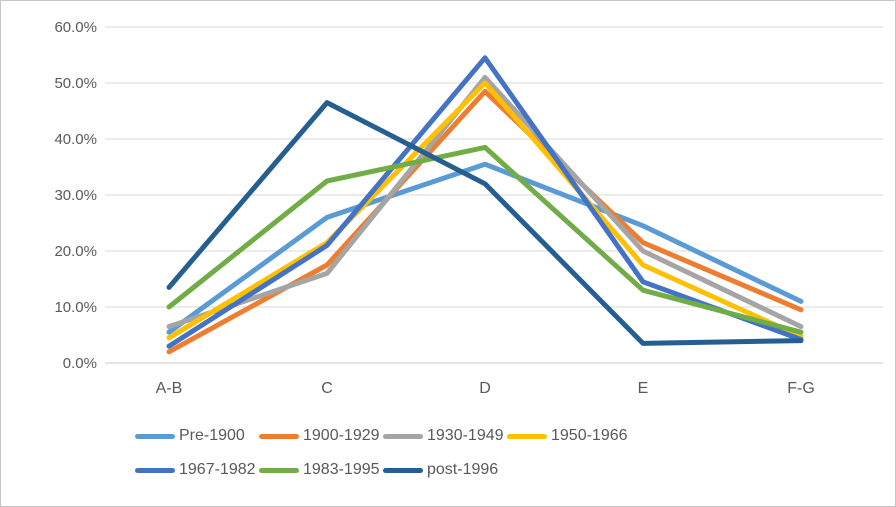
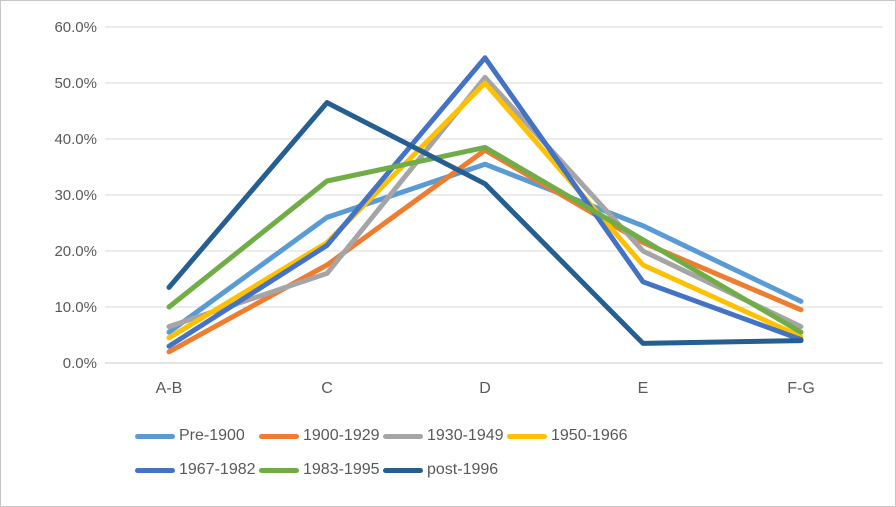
1900-1929/D: 48% -> 38%
1983-1995/E: 13% -> 22%
